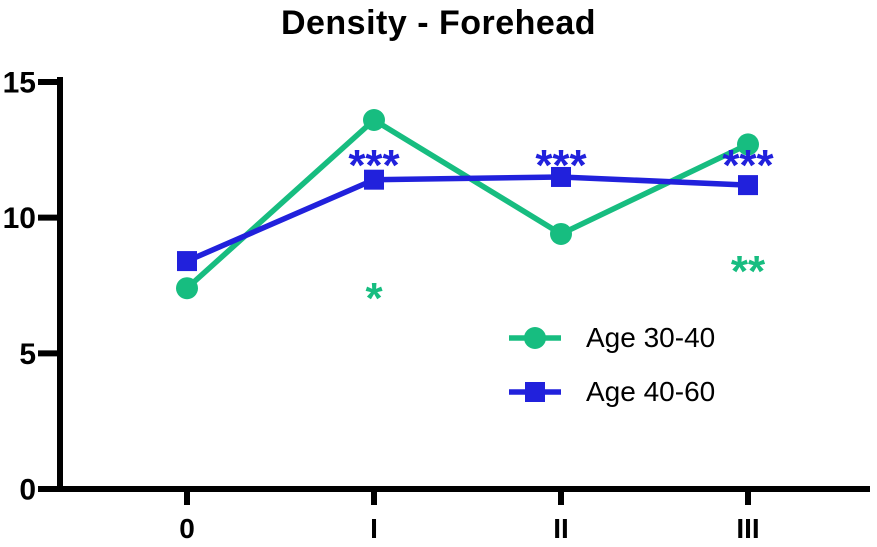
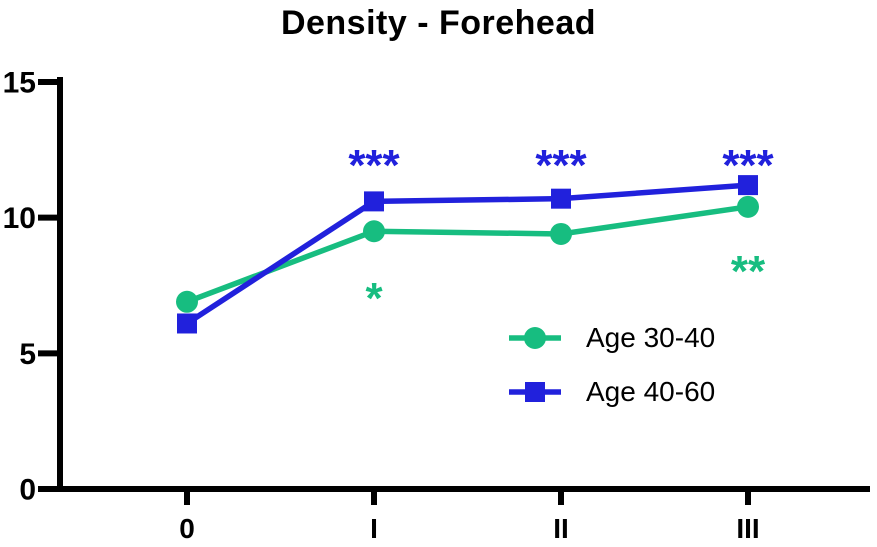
Age 30-40/0: 7.4 -> 6.9
Age 40-60/0: 8.4 -> 6.1
Age 30-40/I: 13.6 -> 9.5
Age 40-60/I: 11.4 -> 10.6
Age 40-60/II: 11.5 -> 10.7
Age 30-40/III: 12.7 -> 10.4
